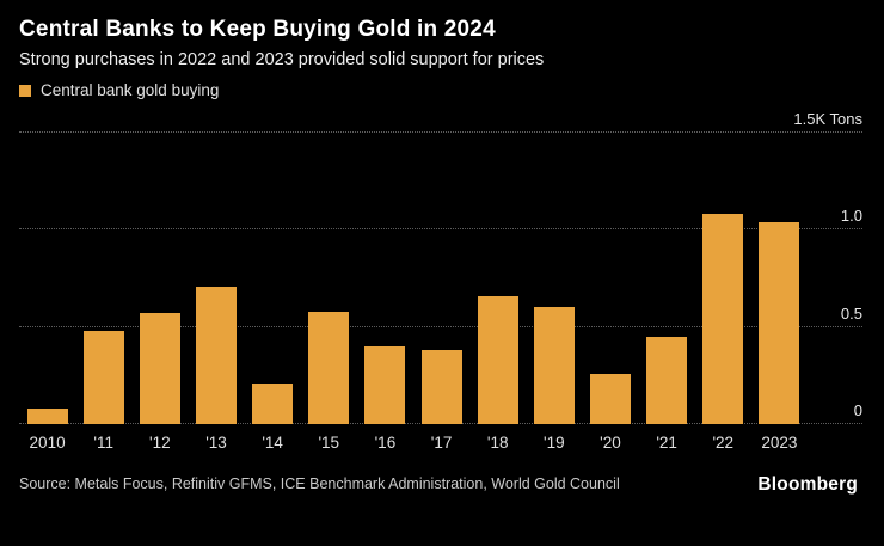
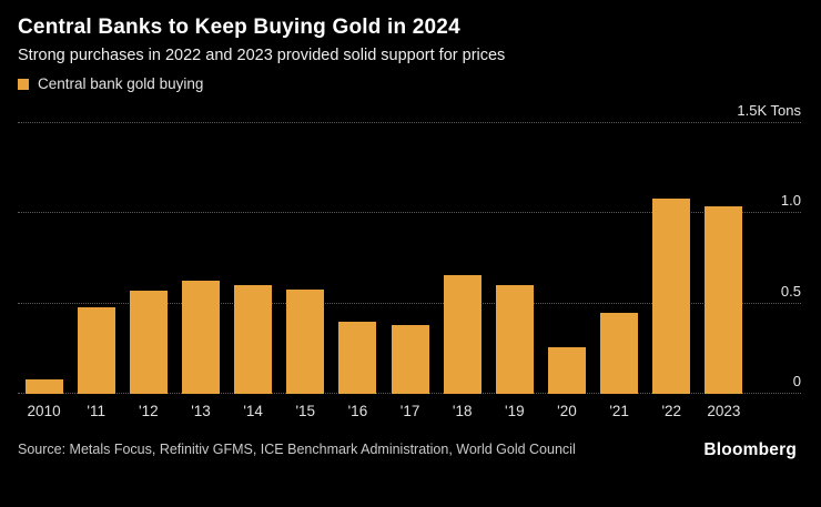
'13: 0.71 -> 0.63
'14: 0.21 -> 0.60
